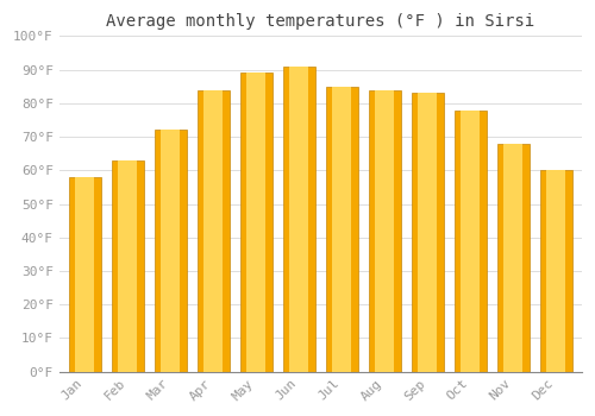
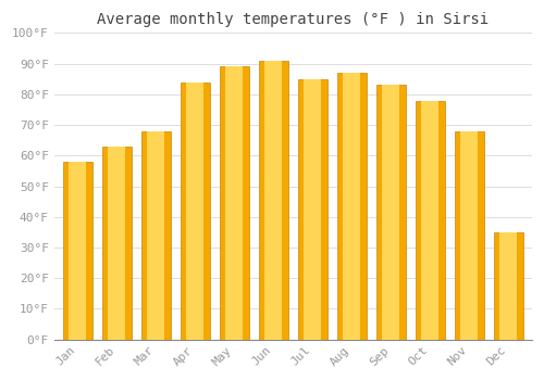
Mar: 72°F -> 68°F
Aug: 84°F -> 87°F
Dec: 60°F -> 35°F
